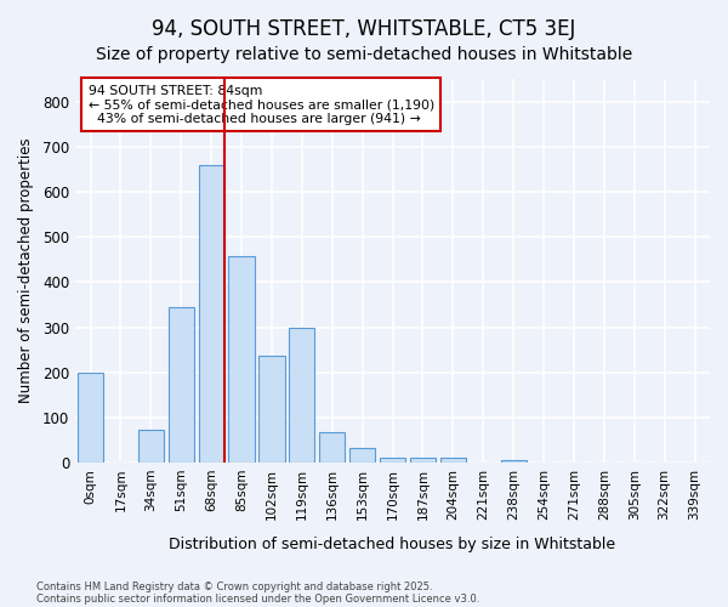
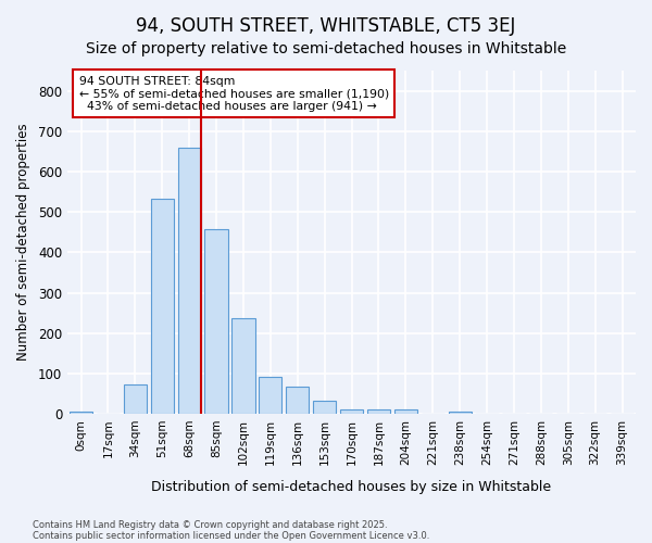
0sqm: 200 -> 5
51sqm: 345 -> 533
119sqm: 300 -> 93
